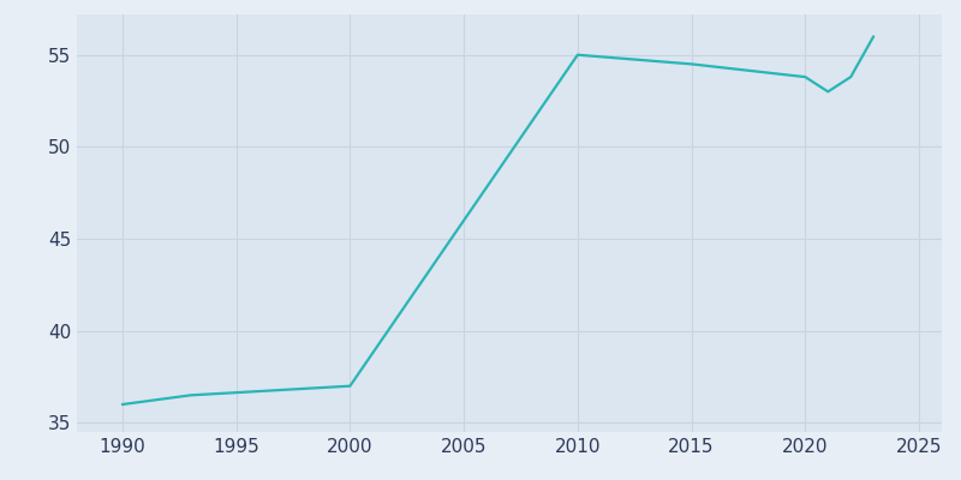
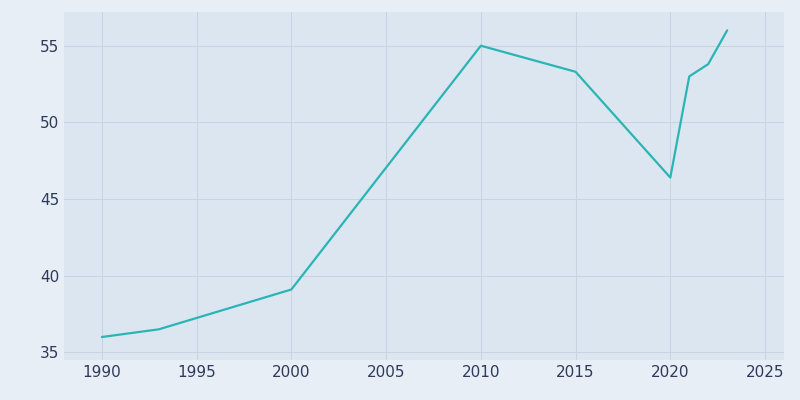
2000: 37.0 -> 39.1
2015: 54.5 -> 53.3
2020: 53.8 -> 46.4
